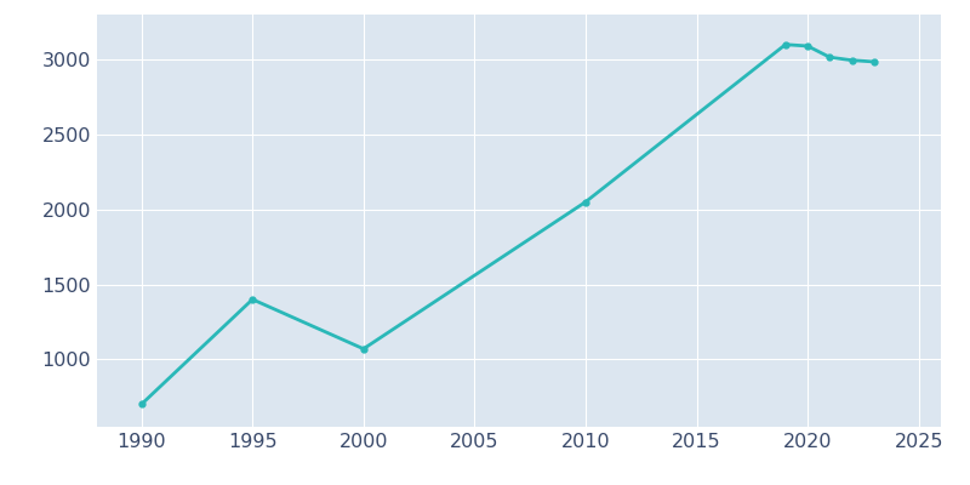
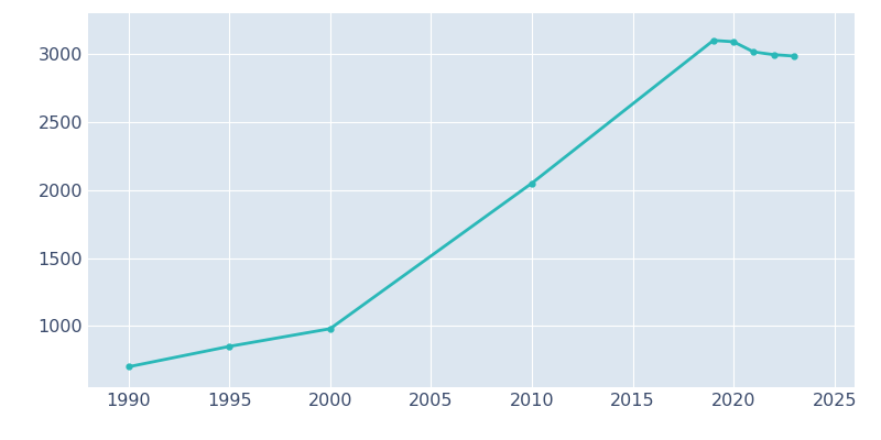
1995: 1400 -> 850
2000: 1070 -> 980
